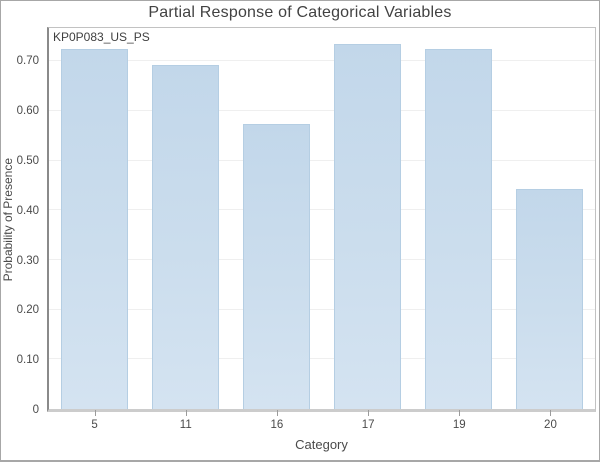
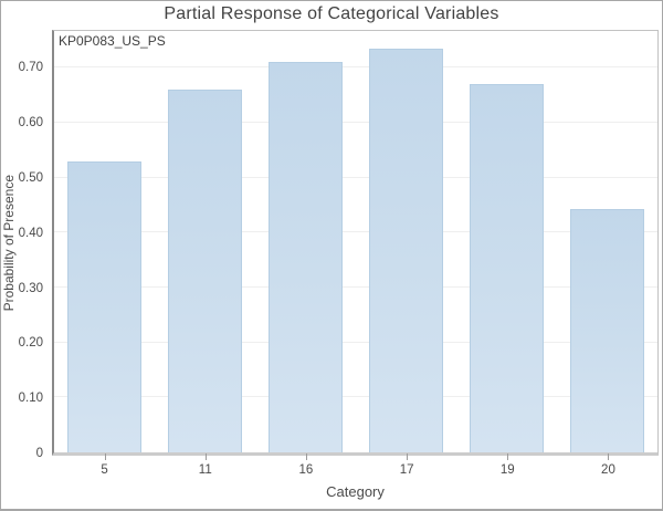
5: 0.72 -> 0.53
11: 0.69 -> 0.66
16: 0.57 -> 0.71
19: 0.72 -> 0.67
